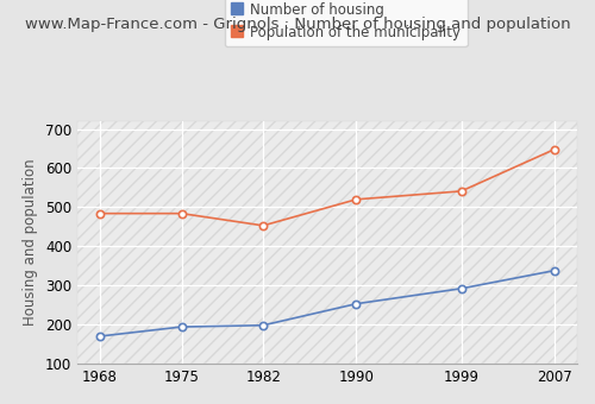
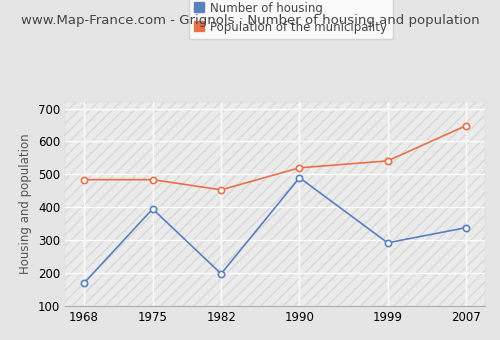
Number of housing/1975: 194 -> 395
Number of housing/1990: 253 -> 490
